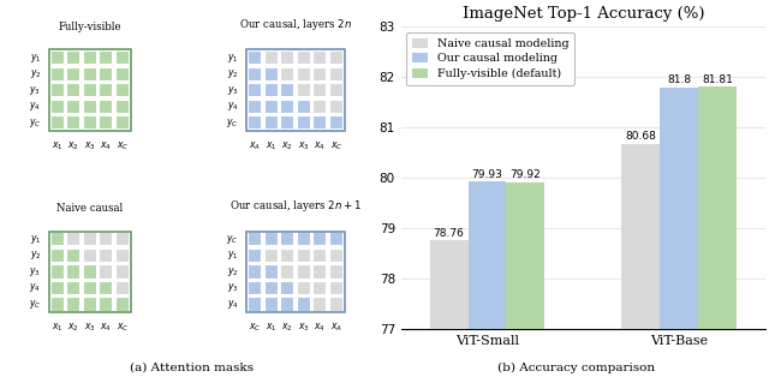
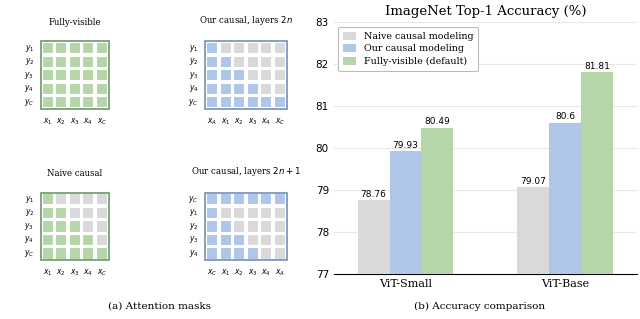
Fully-visible (default)/ViT-Small: 79.92 -> 80.49
Naive causal modeling/ViT-Base: 80.68 -> 79.07
Our causal modeling/ViT-Base: 81.8 -> 80.6
